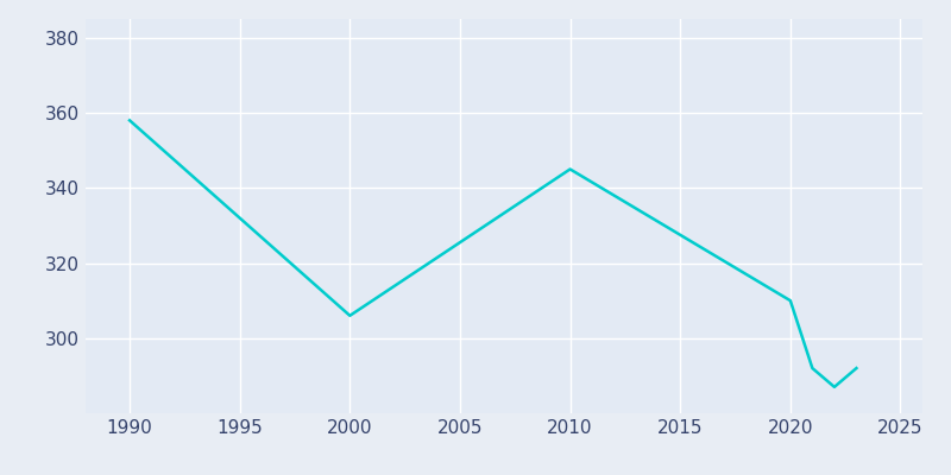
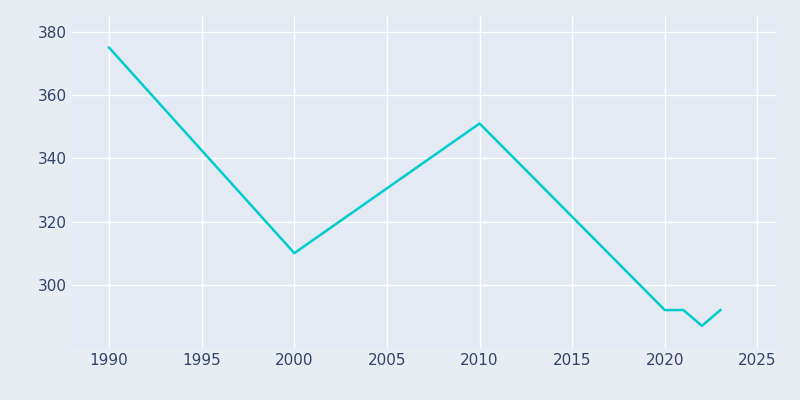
1990: 358 -> 375
2000: 306 -> 310
2010: 345 -> 351
2020: 310 -> 292
